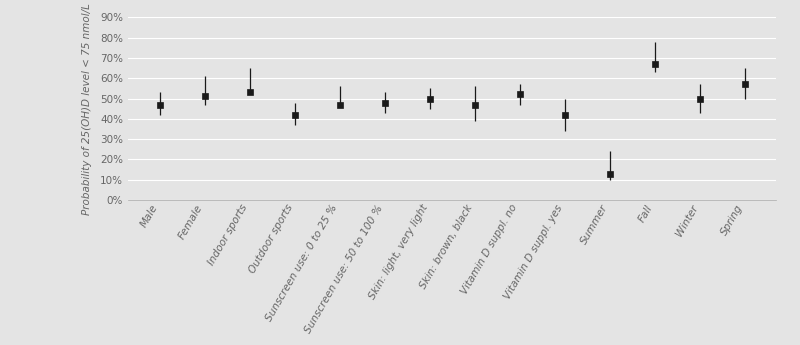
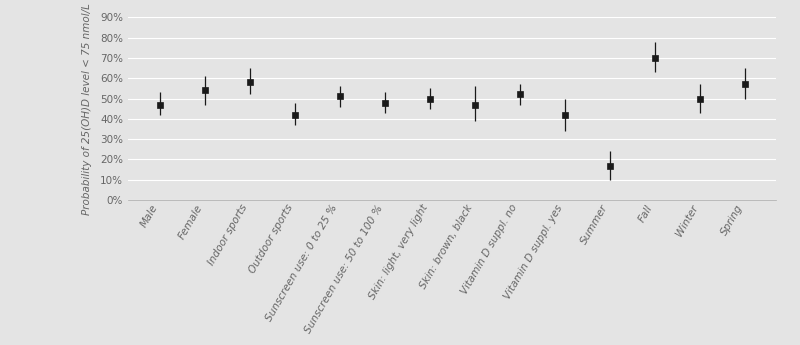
Female: 51% -> 54%
Indoor sports: 53% -> 58%
Sunscreen use: 0 to 25 %: 47% -> 51%
Summer: 13% -> 17%
Fall: 67% -> 70%
